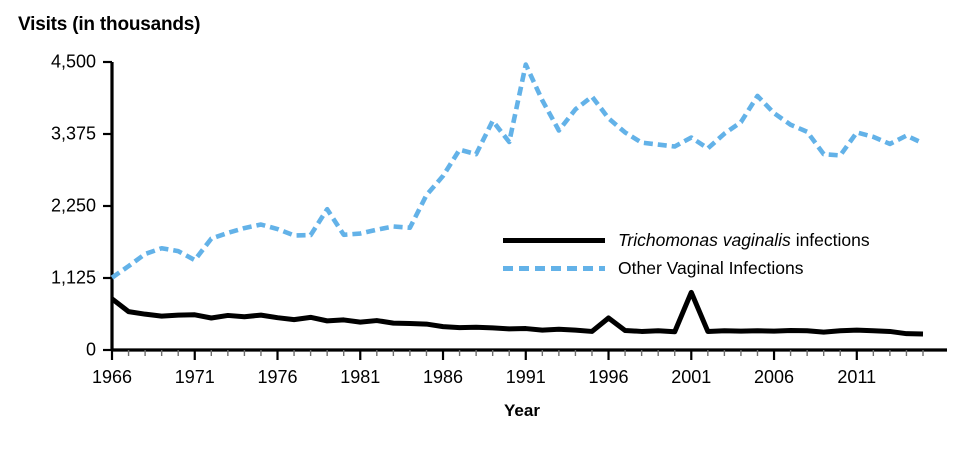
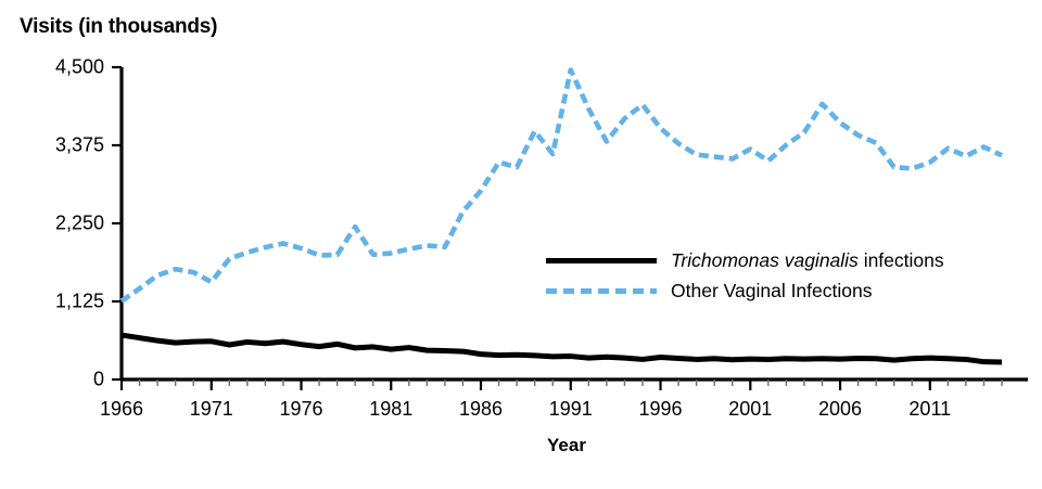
Trichomonas vaginalis infections/1966: 800 -> 600
Trichomonas vaginalis infections/1996: 500 -> 300
Trichomonas vaginalis infections/2001: 900 -> 300
Other Vaginal Infections/2011: 3400 -> 3100
